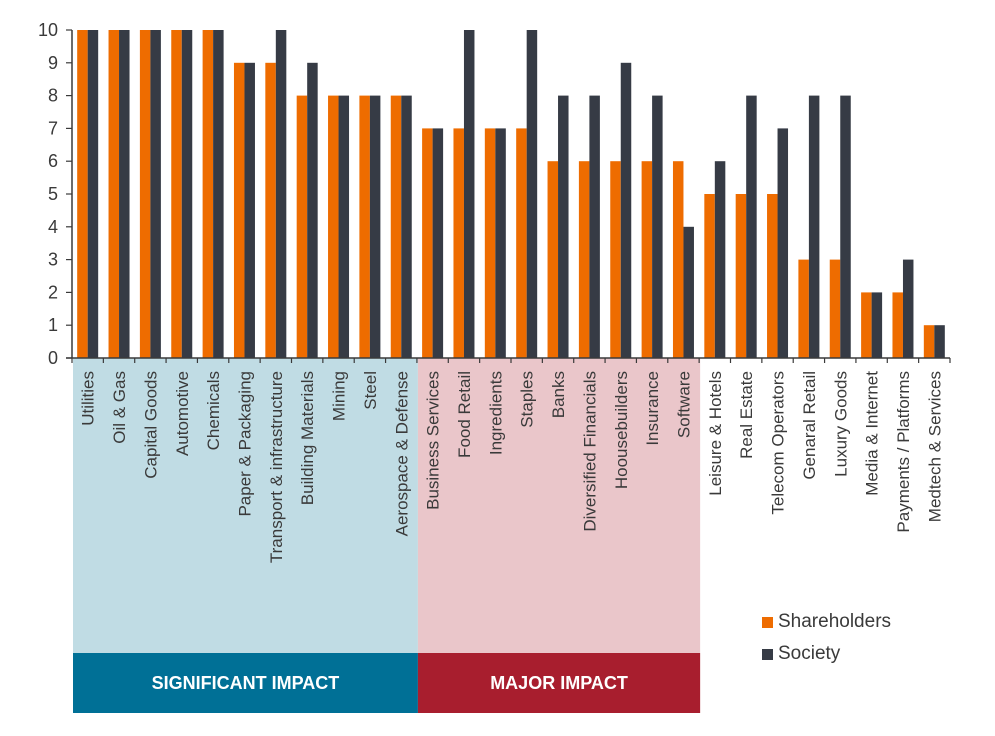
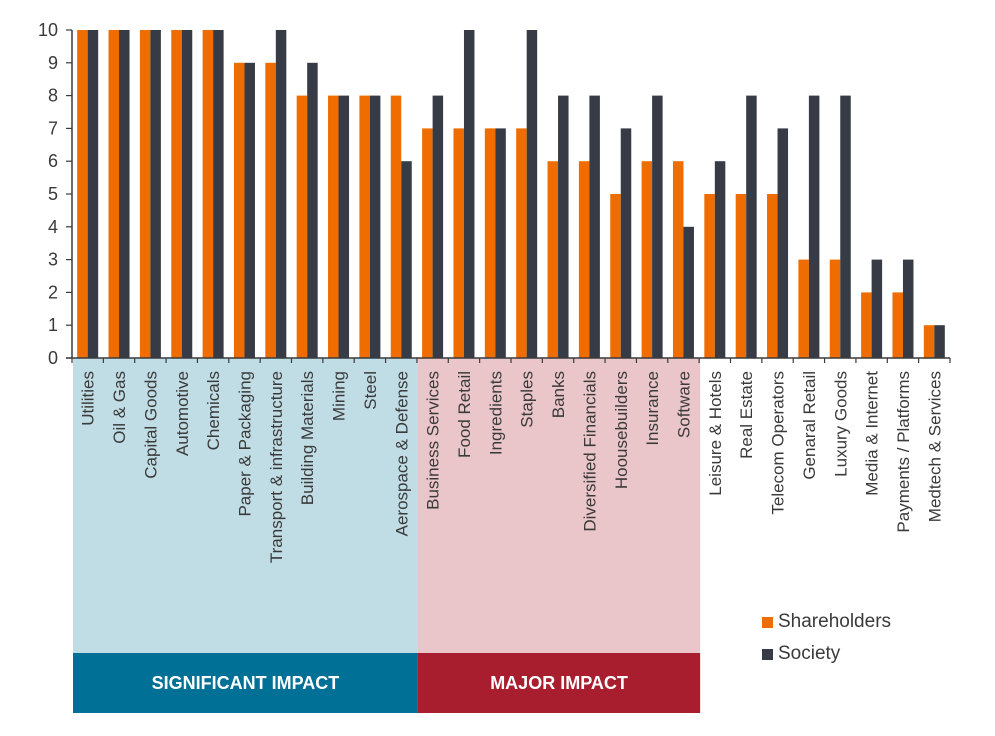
Society/Aerospace & Defense: 8 -> 6
Society/Business Services: 7 -> 8
Shareholders/Hoousebuilders: 6 -> 5
Society/Hoousebuilders: 9 -> 7
Society/Media & Internet: 2 -> 3
